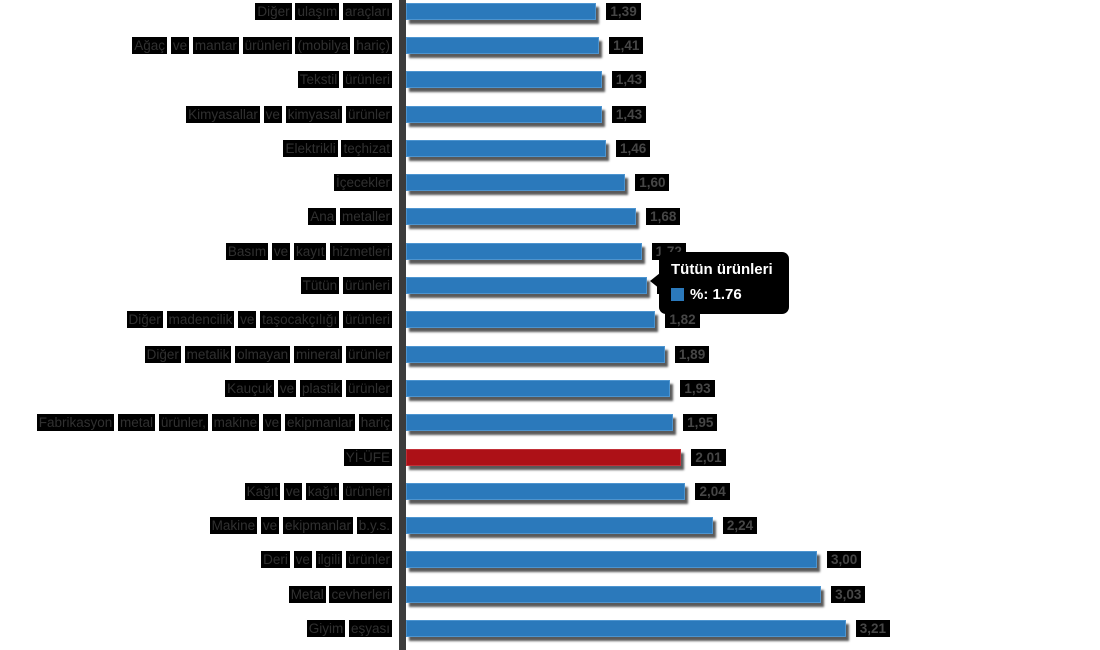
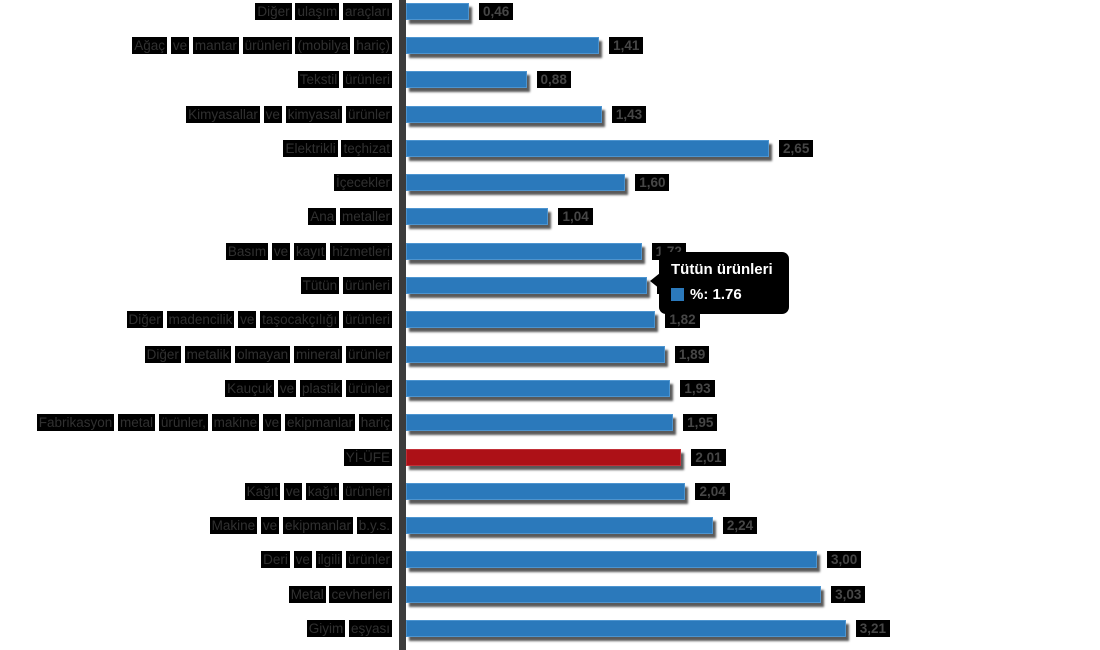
Diğer ulaşım araçları: 1,39 -> 0,46
Tekstil ürünleri: 1,43 -> 0,88
Elektrikli teçhizat: 1,46 -> 2,65
Ana metaller: 1,68 -> 1,04
